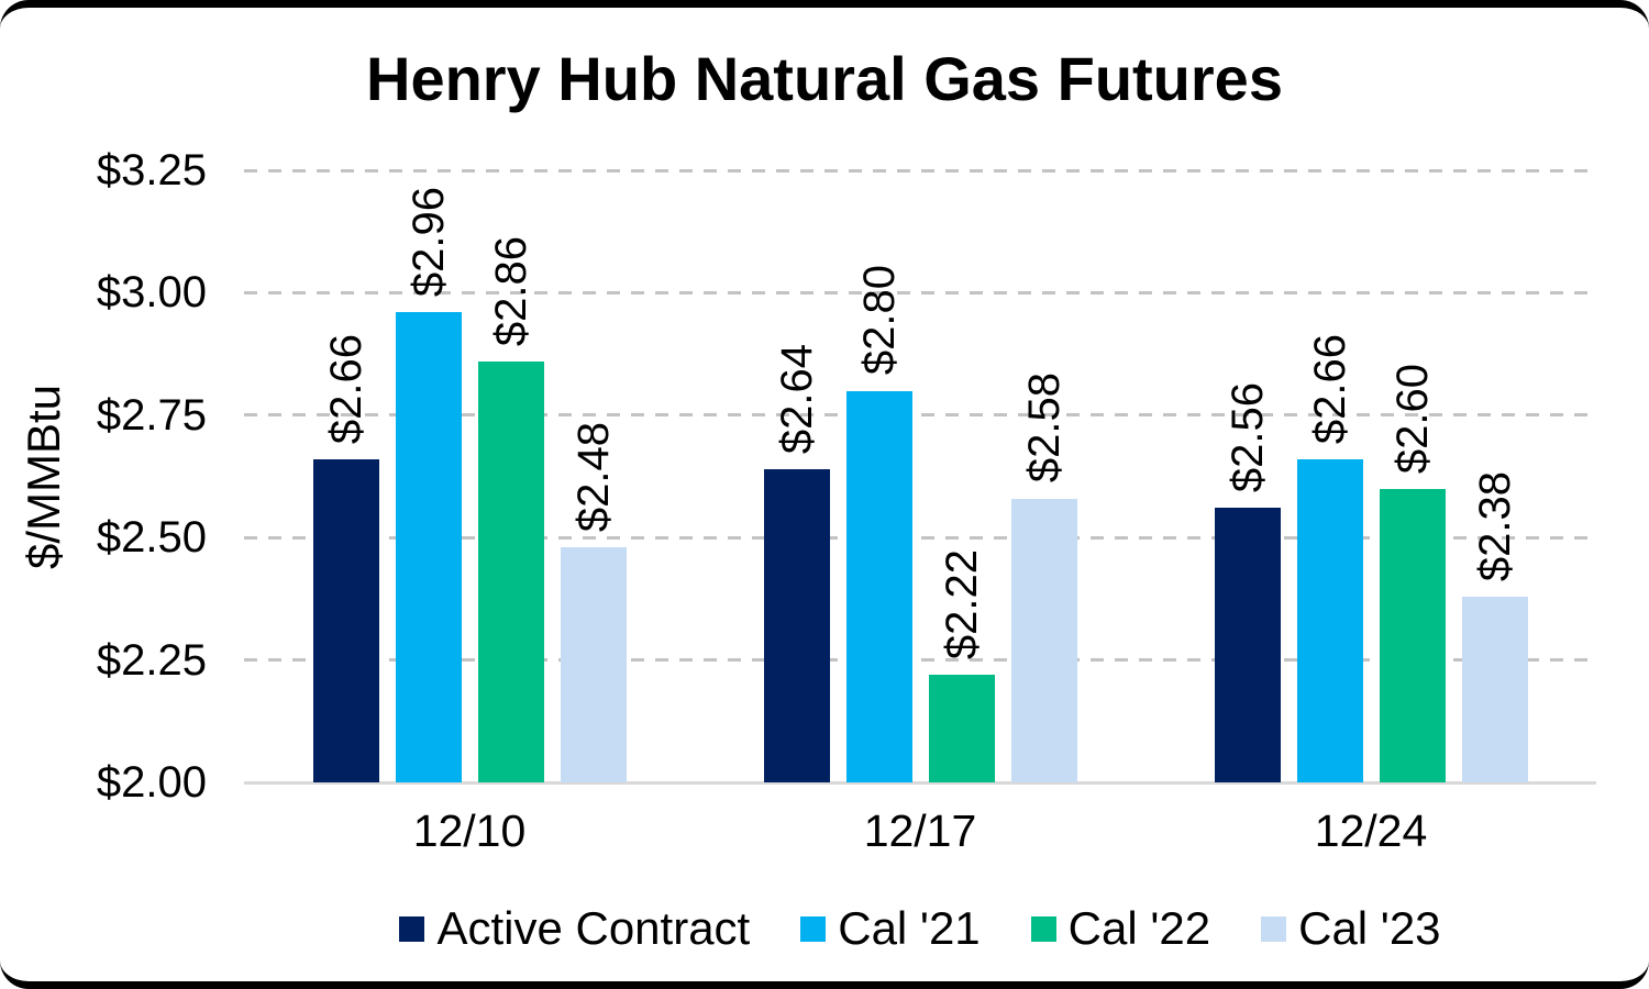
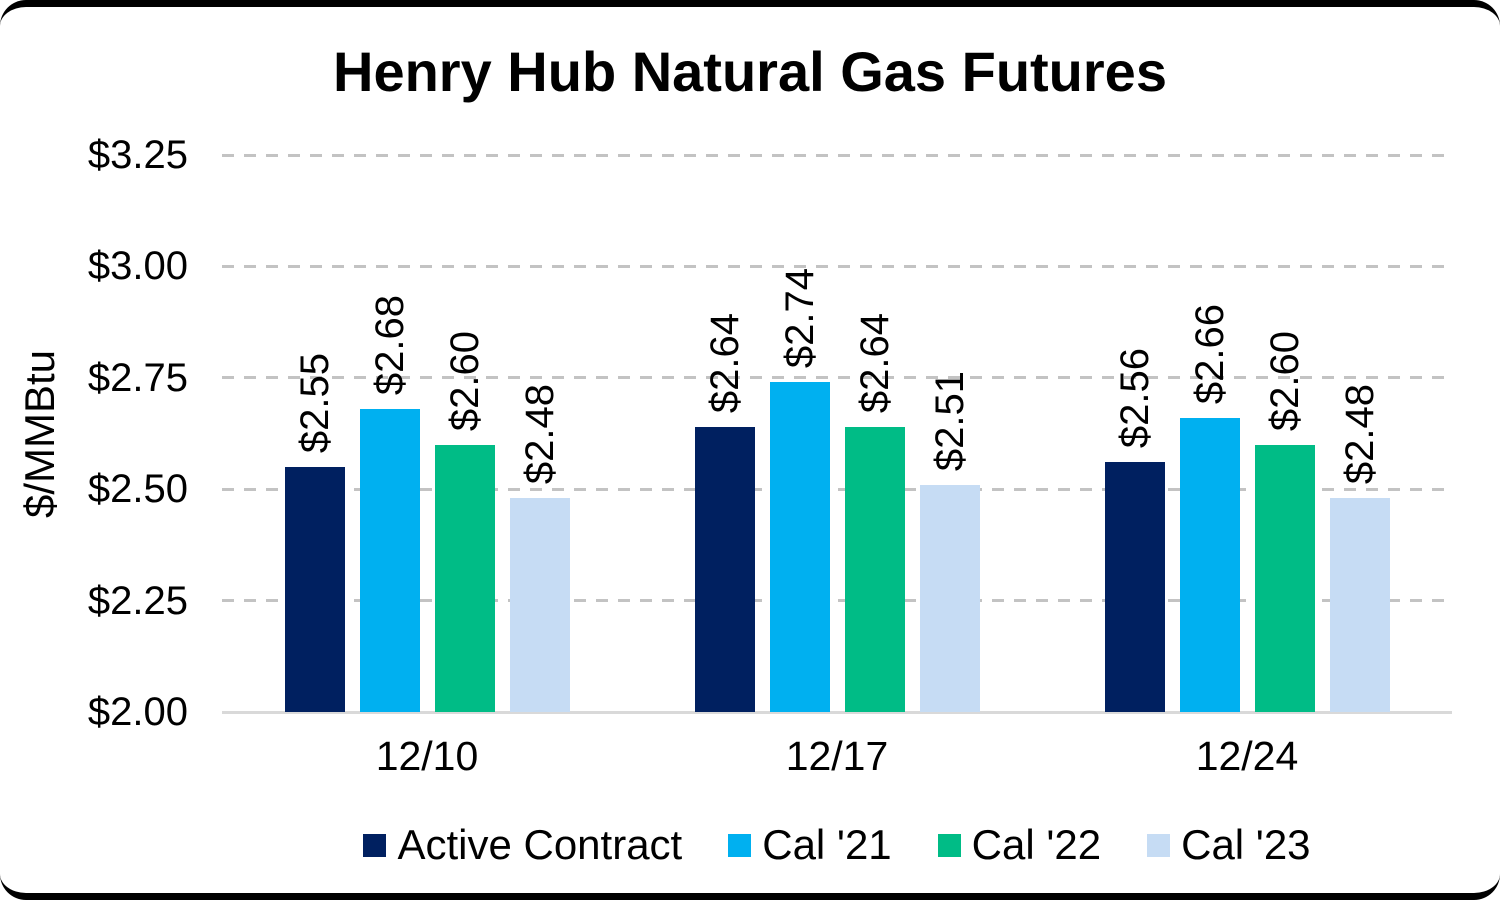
Active Contract/12/10: $2.66 -> $2.55
Cal '21/12/10: $2.96 -> $2.68
Cal '22/12/10: $2.86 -> $2.60
Cal '21/12/17: $2.80 -> $2.74
Cal '22/12/17: $2.22 -> $2.64
Cal '23/12/17: $2.58 -> $2.51
Cal '23/12/24: $2.38 -> $2.48
